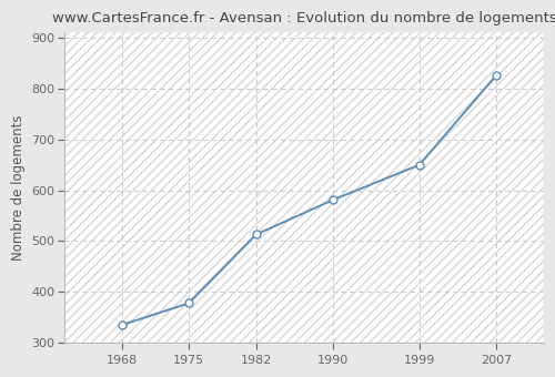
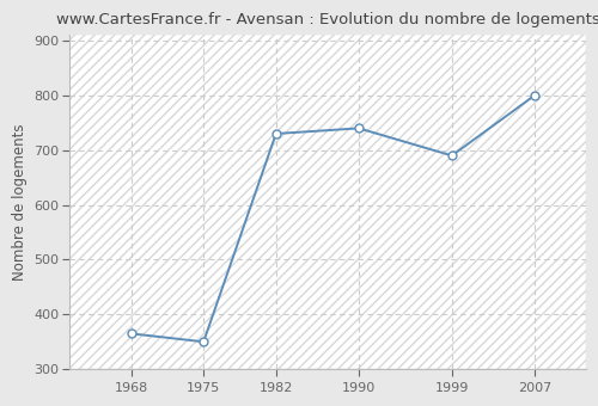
1968: 335 -> 365
1975: 378 -> 350
1982: 513 -> 730
1990: 581 -> 740
1999: 650 -> 690
2007: 826 -> 800
